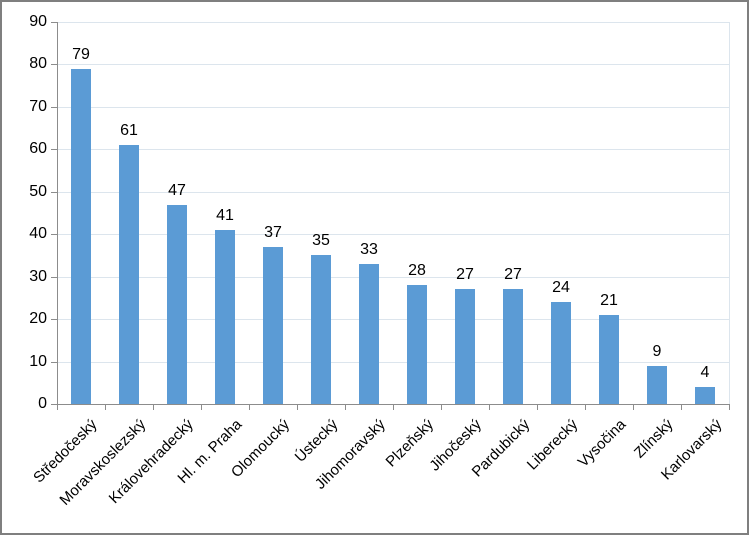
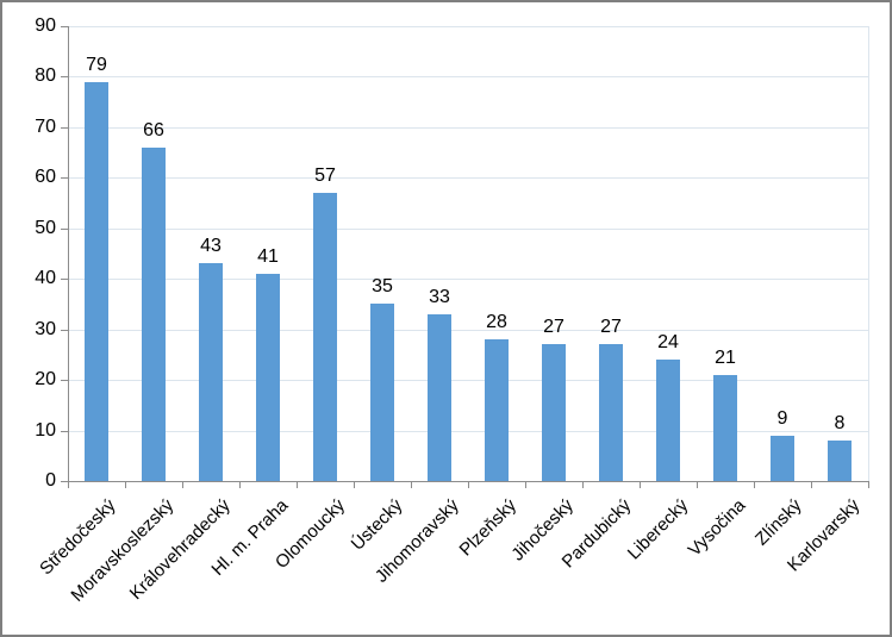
Moravskoslezský: 61 -> 66
Královehradecký: 47 -> 43
Olomoucký: 37 -> 57
Karlovarský: 4 -> 8
